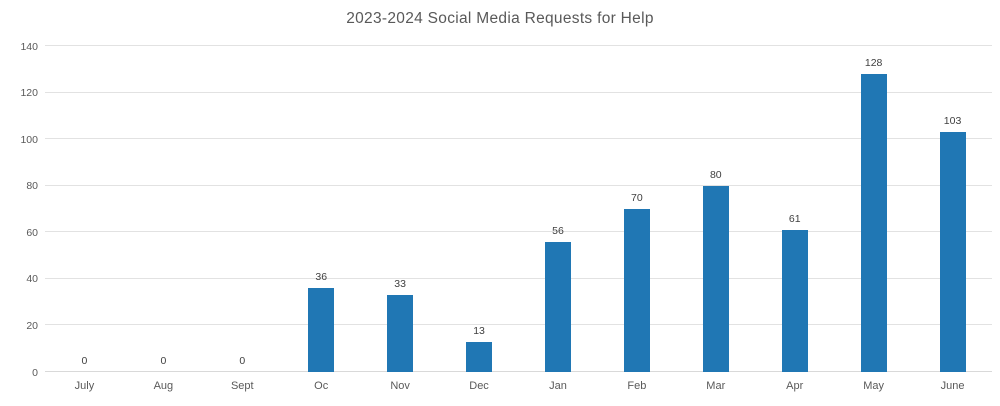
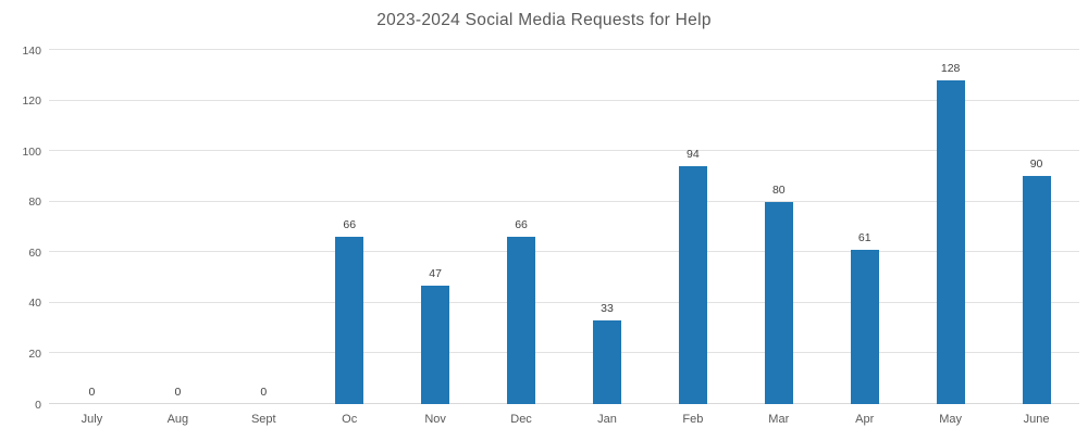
Oc: 36 -> 66
Nov: 33 -> 47
Dec: 13 -> 66
Jan: 56 -> 33
Feb: 70 -> 94
June: 103 -> 90
